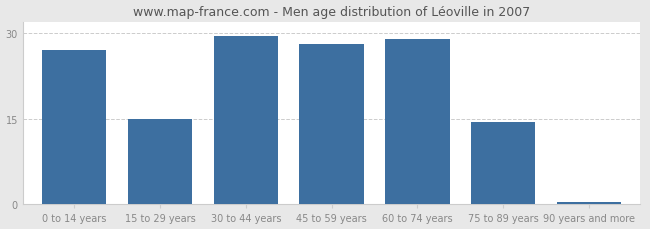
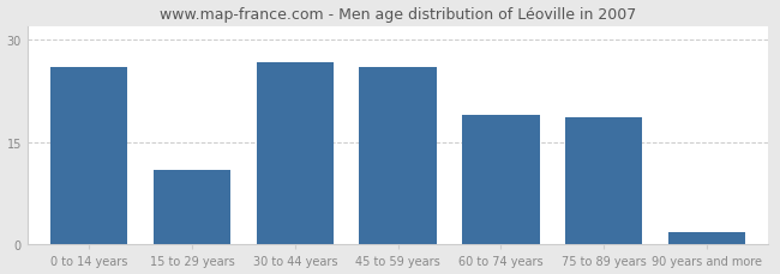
0 to 14 years: 27.0 -> 26.0
15 to 29 years: 15.0 -> 11.0
30 to 44 years: 29.5 -> 26.6
45 to 59 years: 28.0 -> 26.0
60 to 74 years: 29.0 -> 19.0
75 to 89 years: 14.5 -> 18.6
90 years and more: 0.5 -> 1.8
